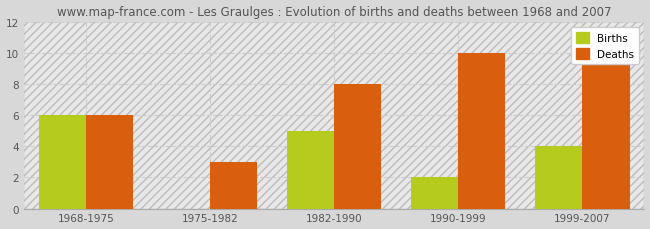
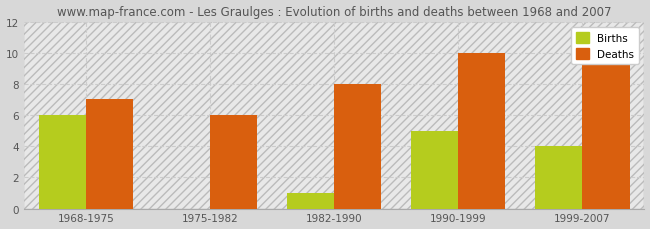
Deaths/1968-1975: 6 -> 7
Deaths/1975-1982: 3 -> 6
Births/1982-1990: 5 -> 1
Births/1990-1999: 2 -> 5
